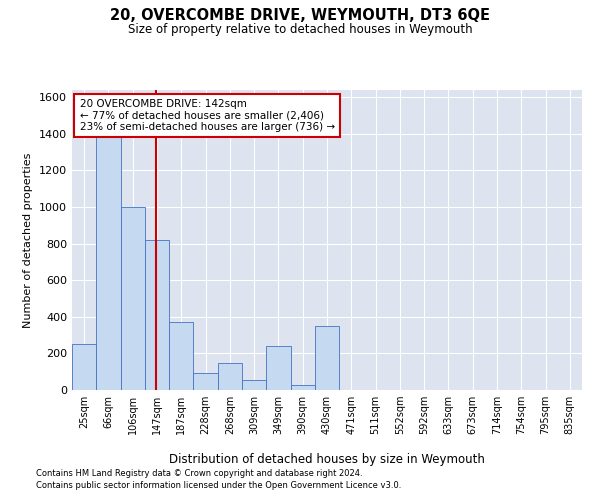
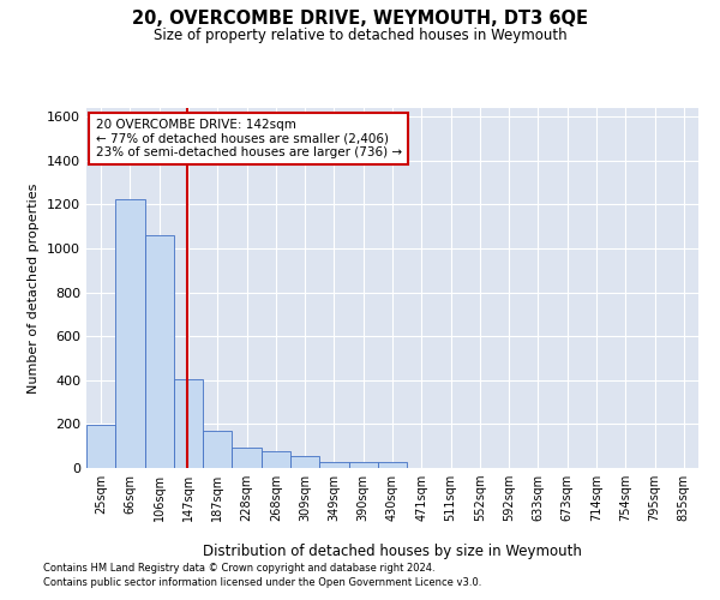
25sqm: 250 -> 200
66sqm: 1390 -> 1220
106sqm: 1000 -> 1060
147sqm: 820 -> 400
187sqm: 370 -> 170
268sqm: 150 -> 80
349sqm: 240 -> 30
430sqm: 350 -> 20
